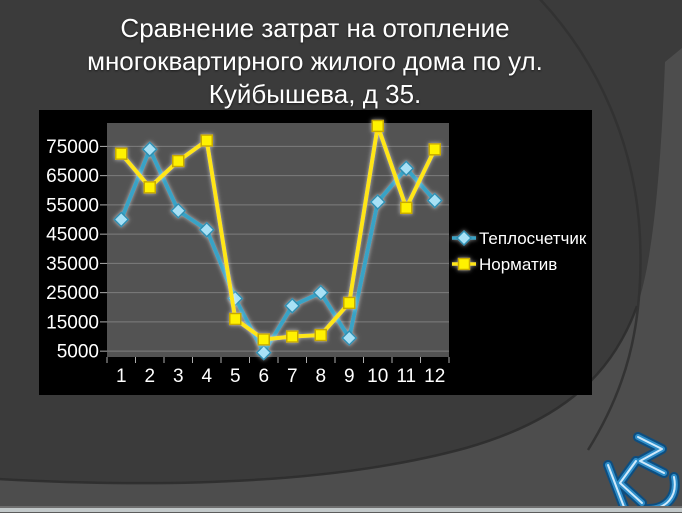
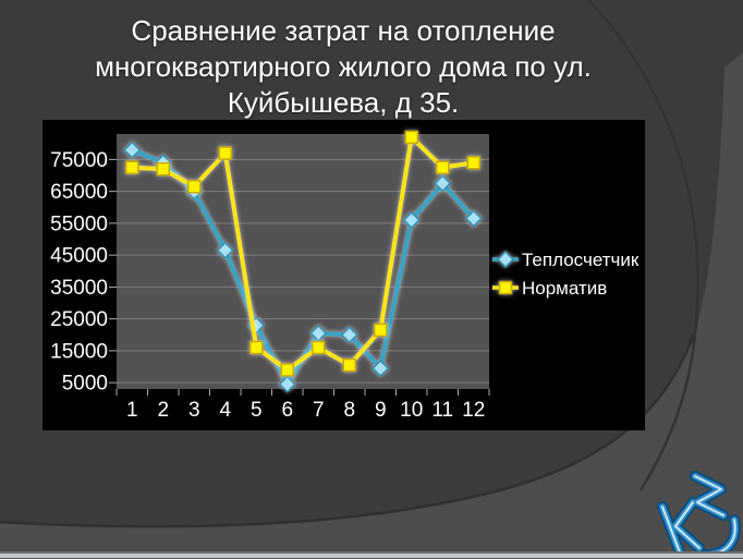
Теплосчетчик/1: 50000 -> 78000
Норматив/2: 61000 -> 72000
Теплосчетчик/3: 53000 -> 65000
Норматив/3: 70000 -> 66000
Норматив/7: 10000 -> 16000
Теплосчетчик/8: 25000 -> 20000
Норматив/11: 54000 -> 72000
